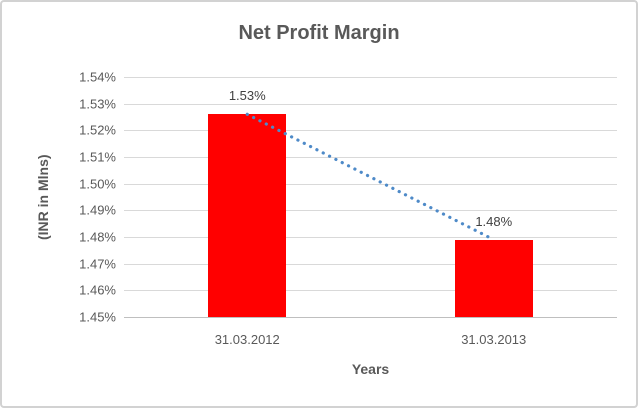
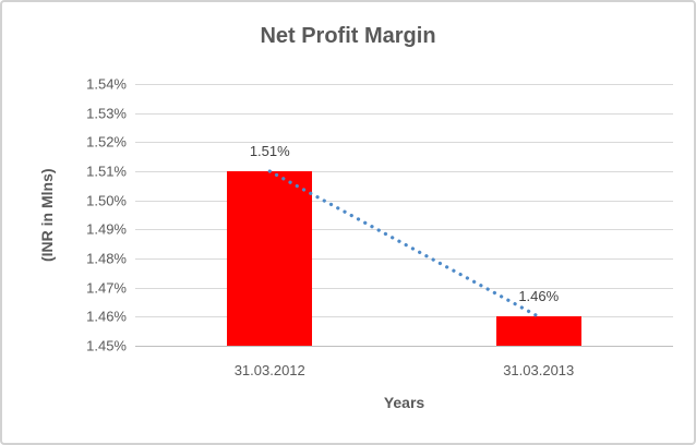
31.03.2012: 1.53% -> 1.51%
31.03.2013: 1.48% -> 1.46%
